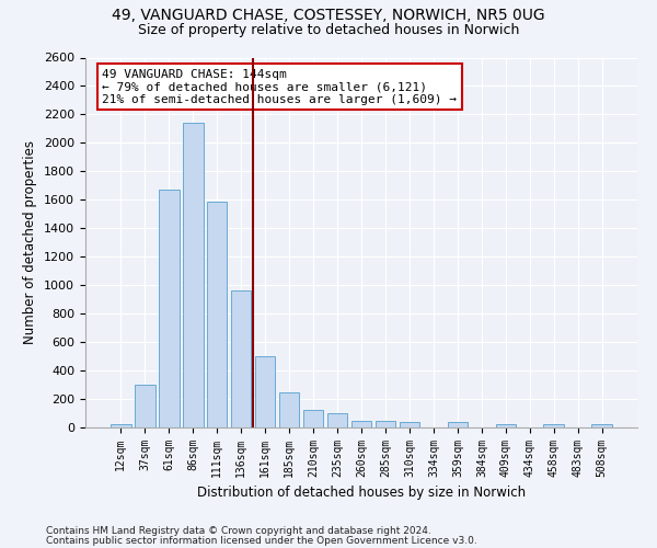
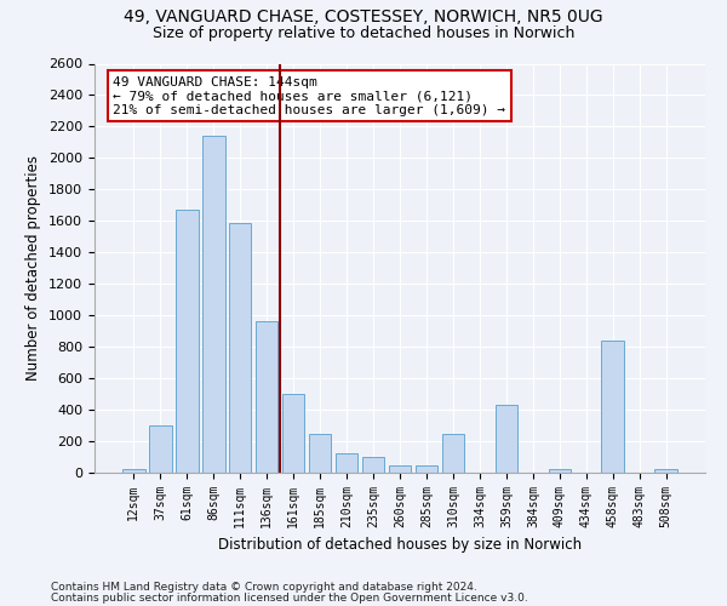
310sqm: 40 -> 250
359sqm: 40 -> 430
458sqm: 20 -> 840
